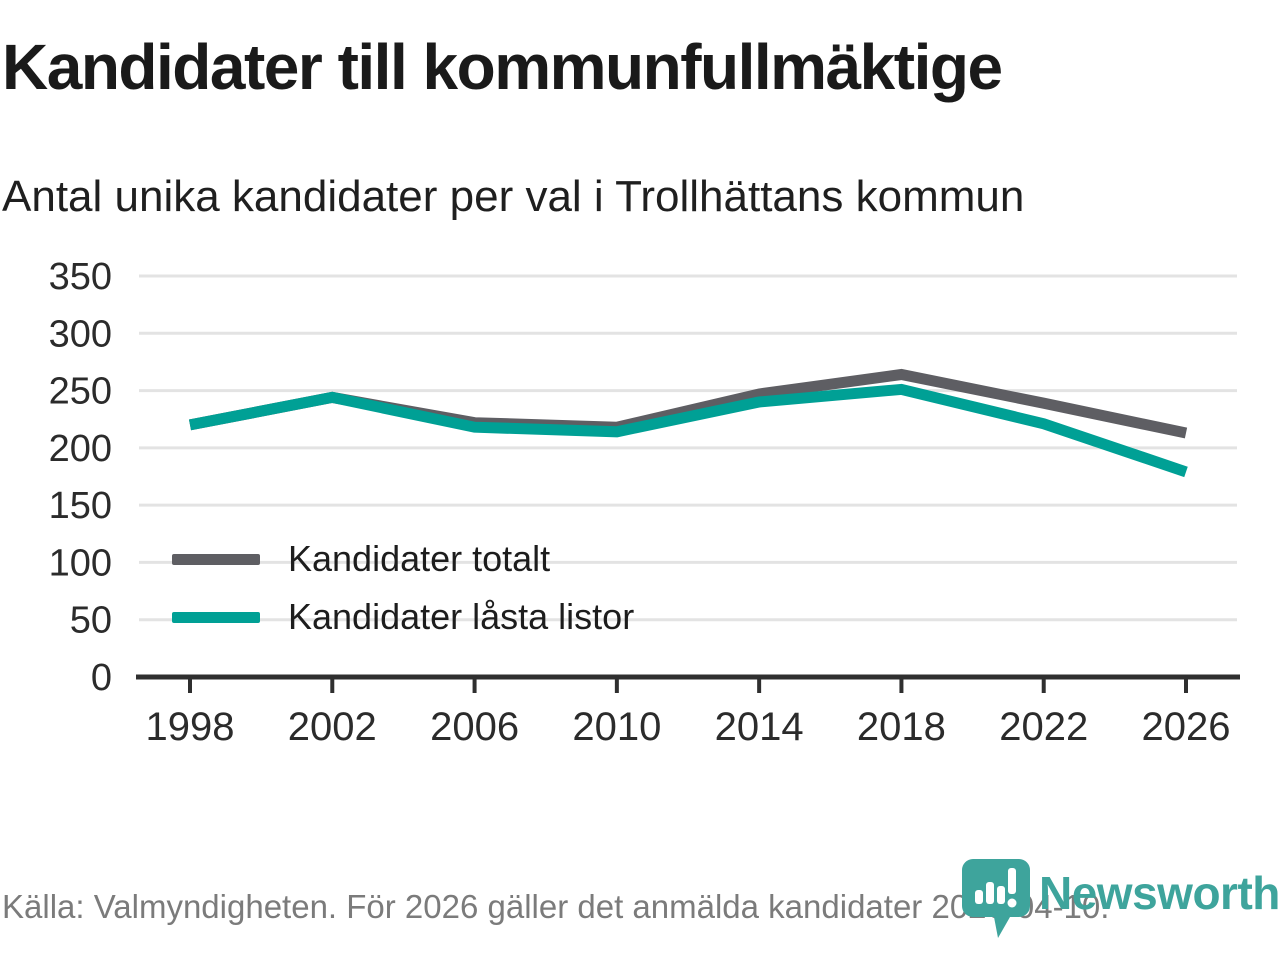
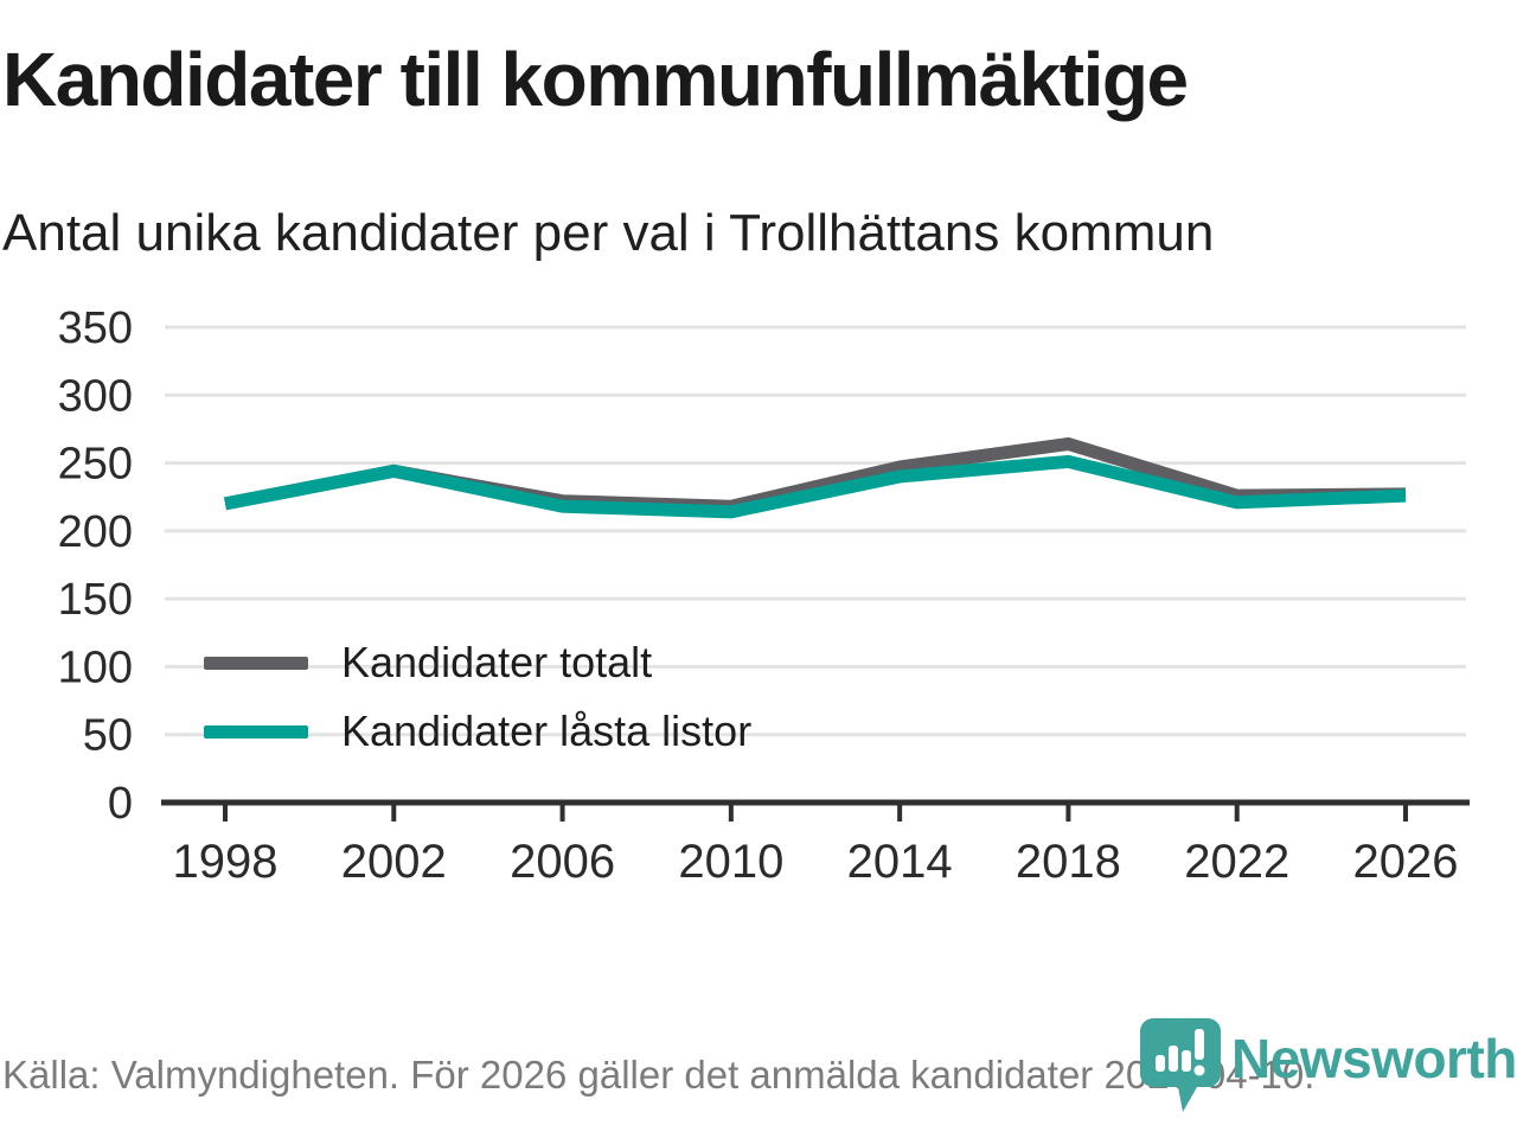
Kandidater totalt/2022: 239 -> 226
Kandidater totalt/2026: 213 -> 227
Kandidater låsta listor/2026: 179 -> 226
